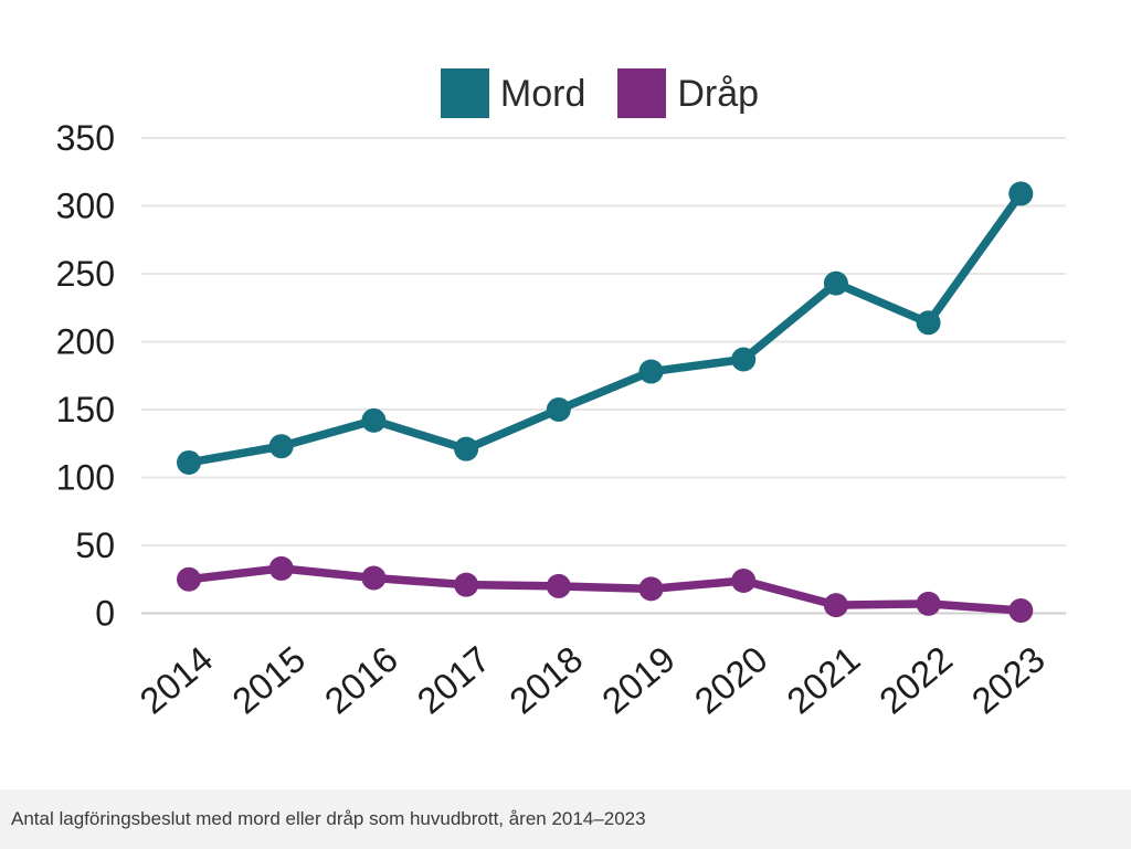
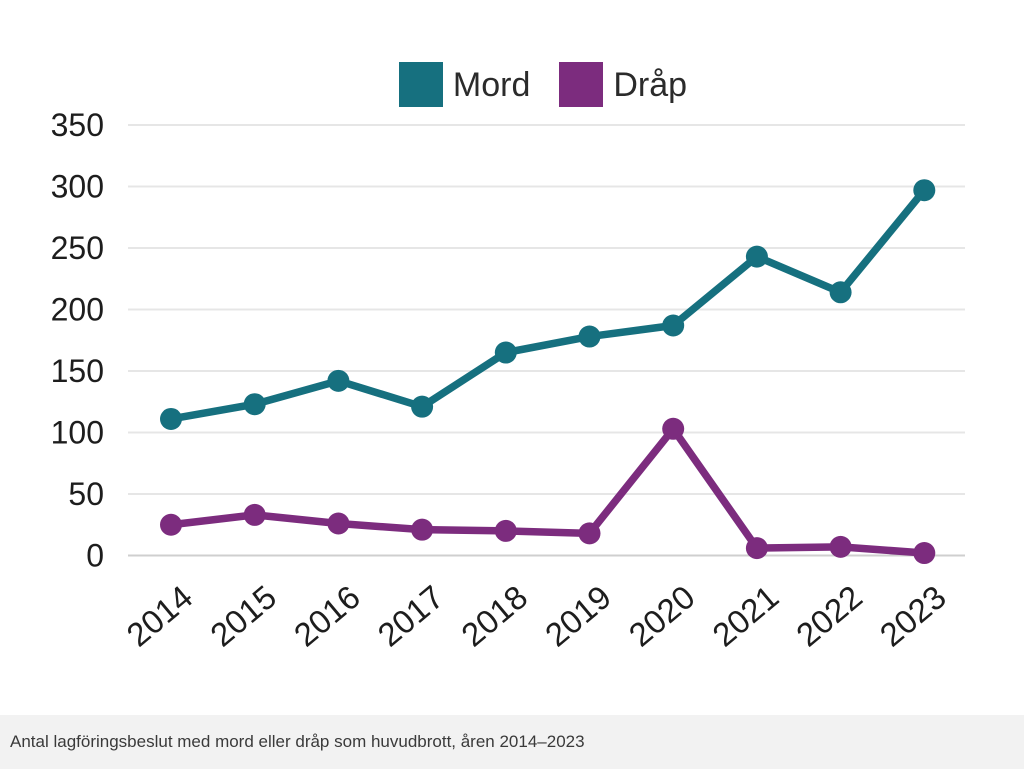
Mord/2018: 150 -> 165
Dråp/2020: 24 -> 103
Mord/2023: 309 -> 297
